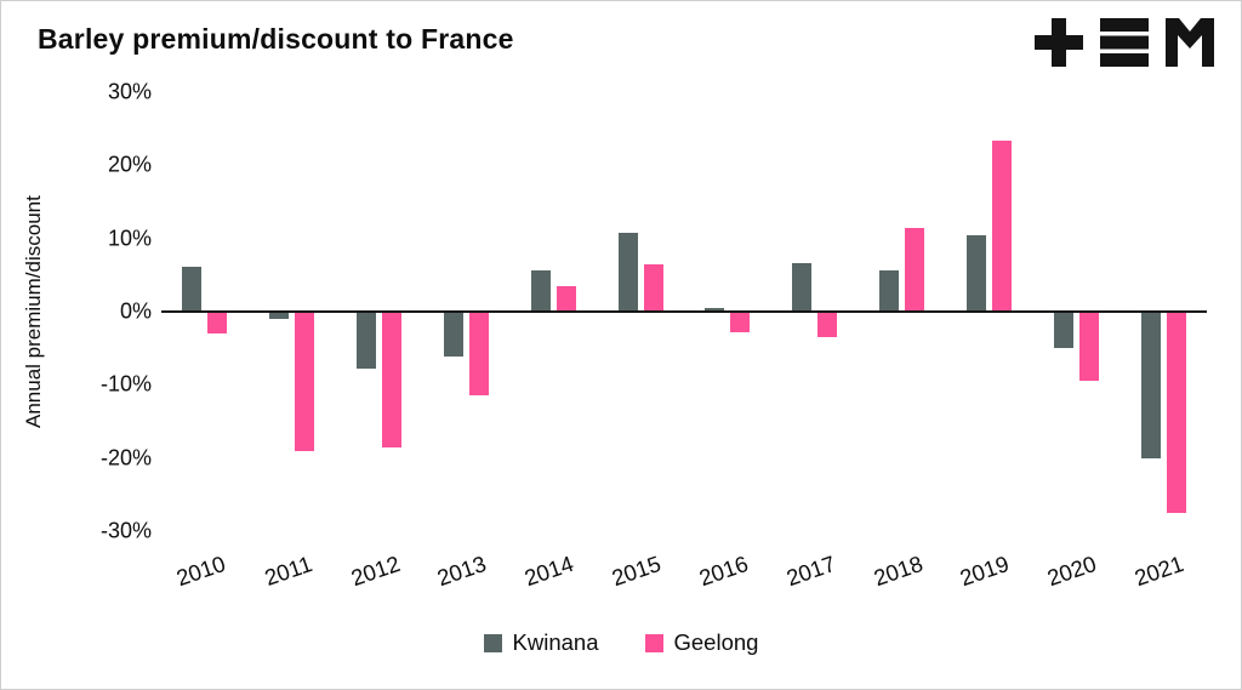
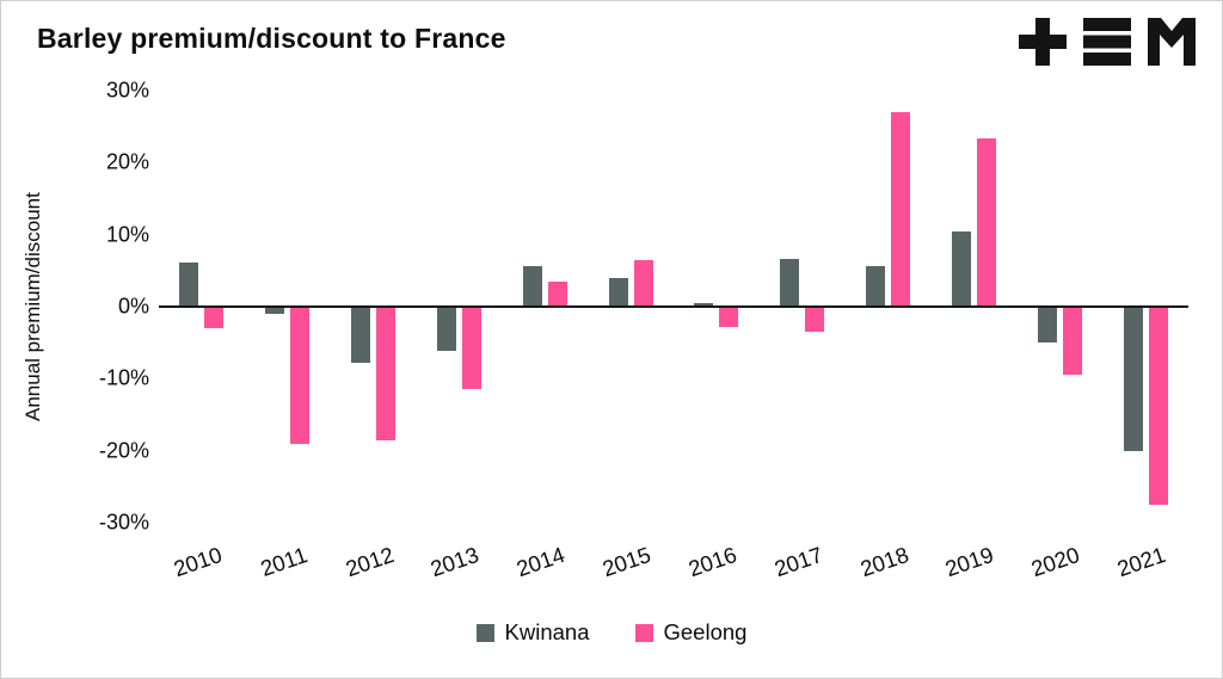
Kwinana/2015: 11% -> 4%
Geelong/2018: 12% -> 27%
